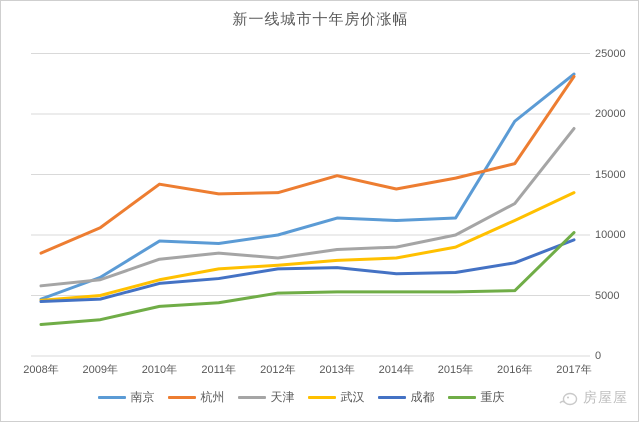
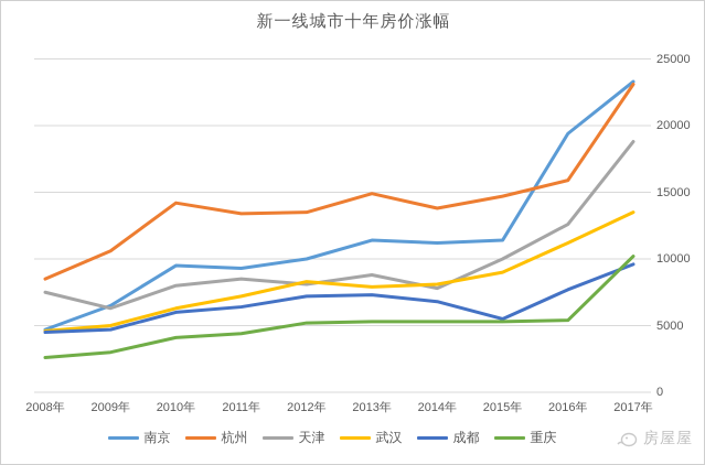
天津/2008年: 5800 -> 7500
武汉/2012年: 7500 -> 8300
天津/2014年: 9000 -> 7800
成都/2015年: 6900 -> 5500
